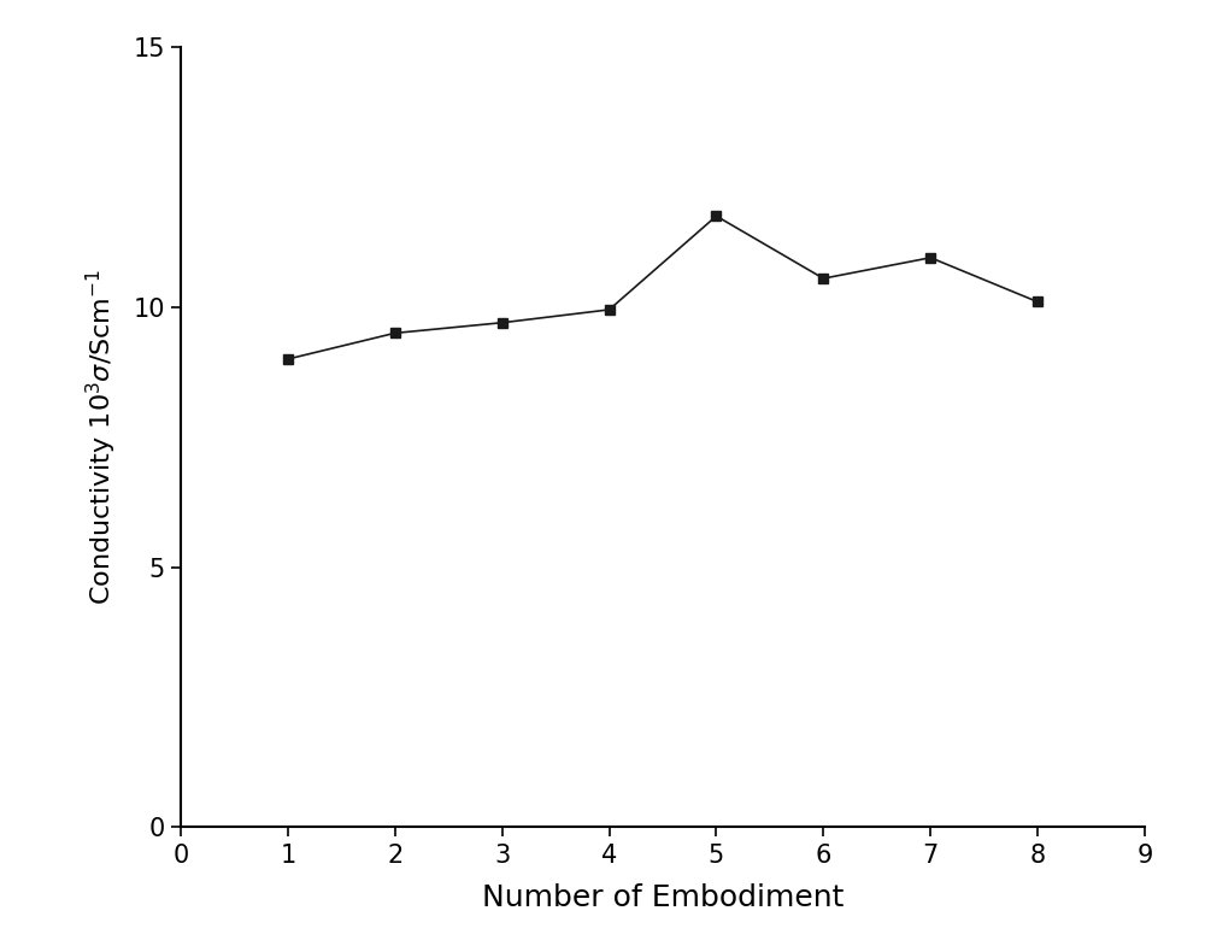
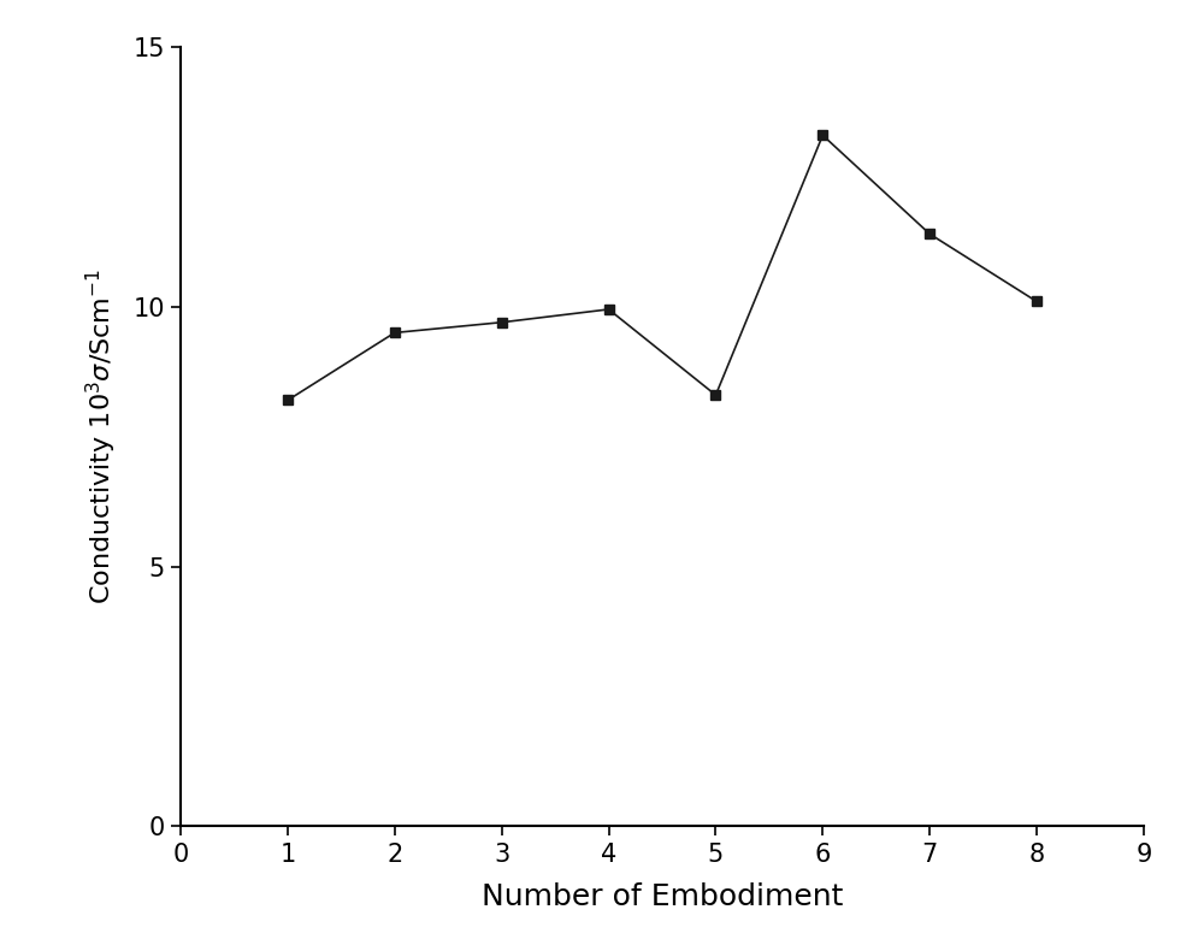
1: 9.00 -> 8.20
5: 11.75 -> 8.30
6: 10.55 -> 13.30
7: 10.95 -> 11.40
